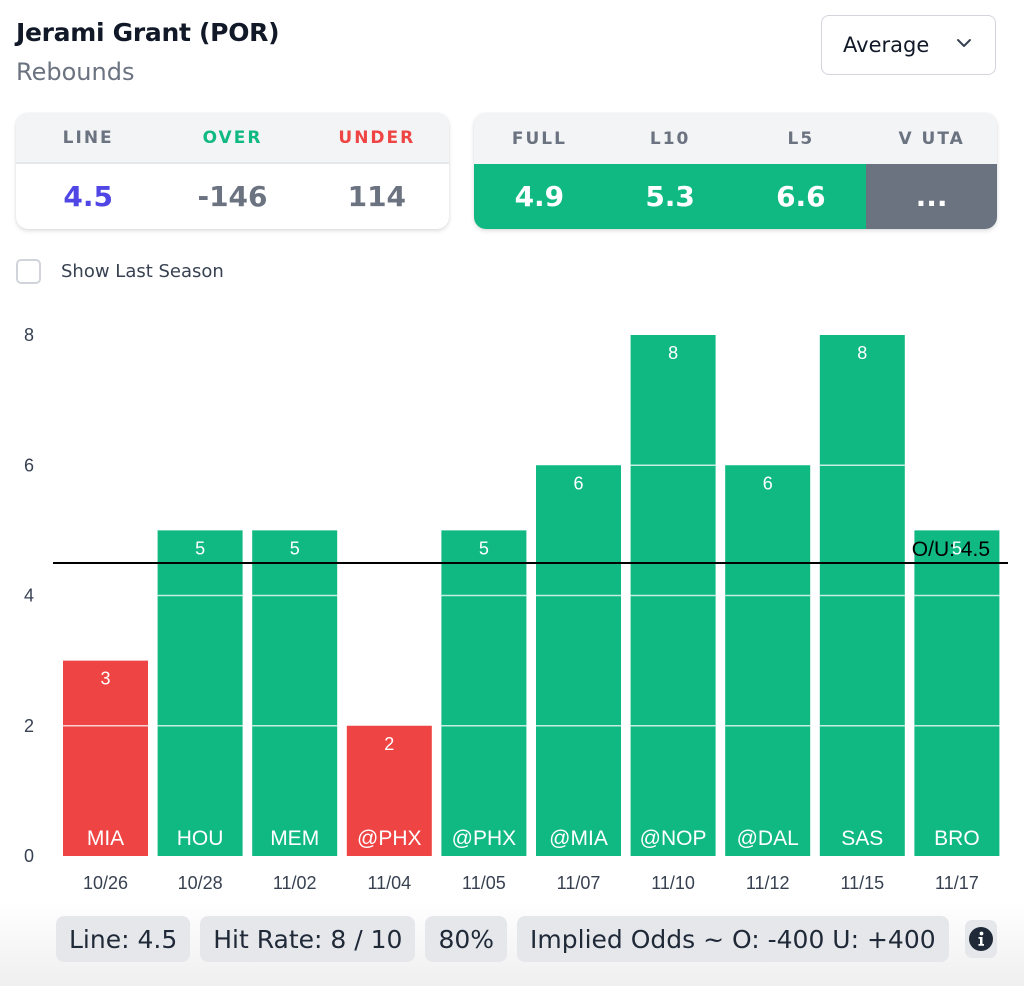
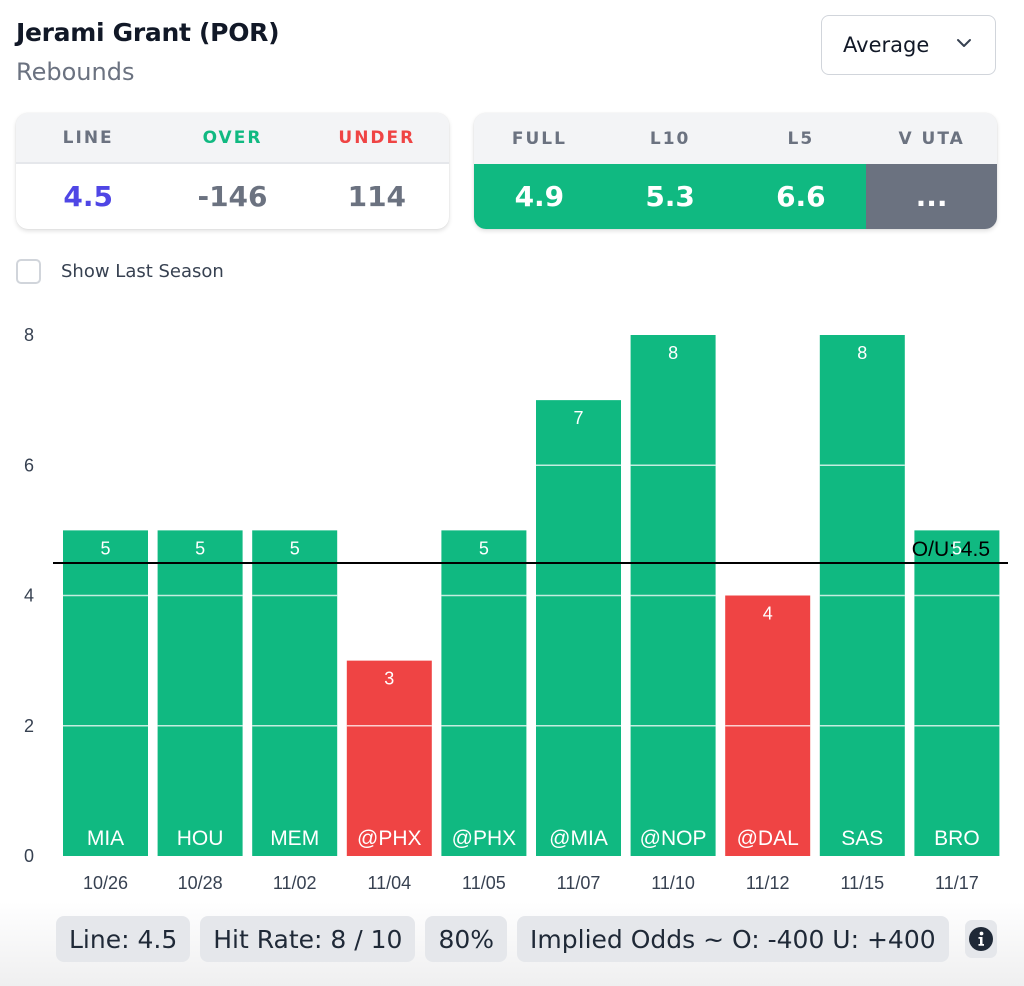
10/26: 3 -> 5
11/04: 2 -> 3
11/07: 6 -> 7
11/12: 6 -> 4
